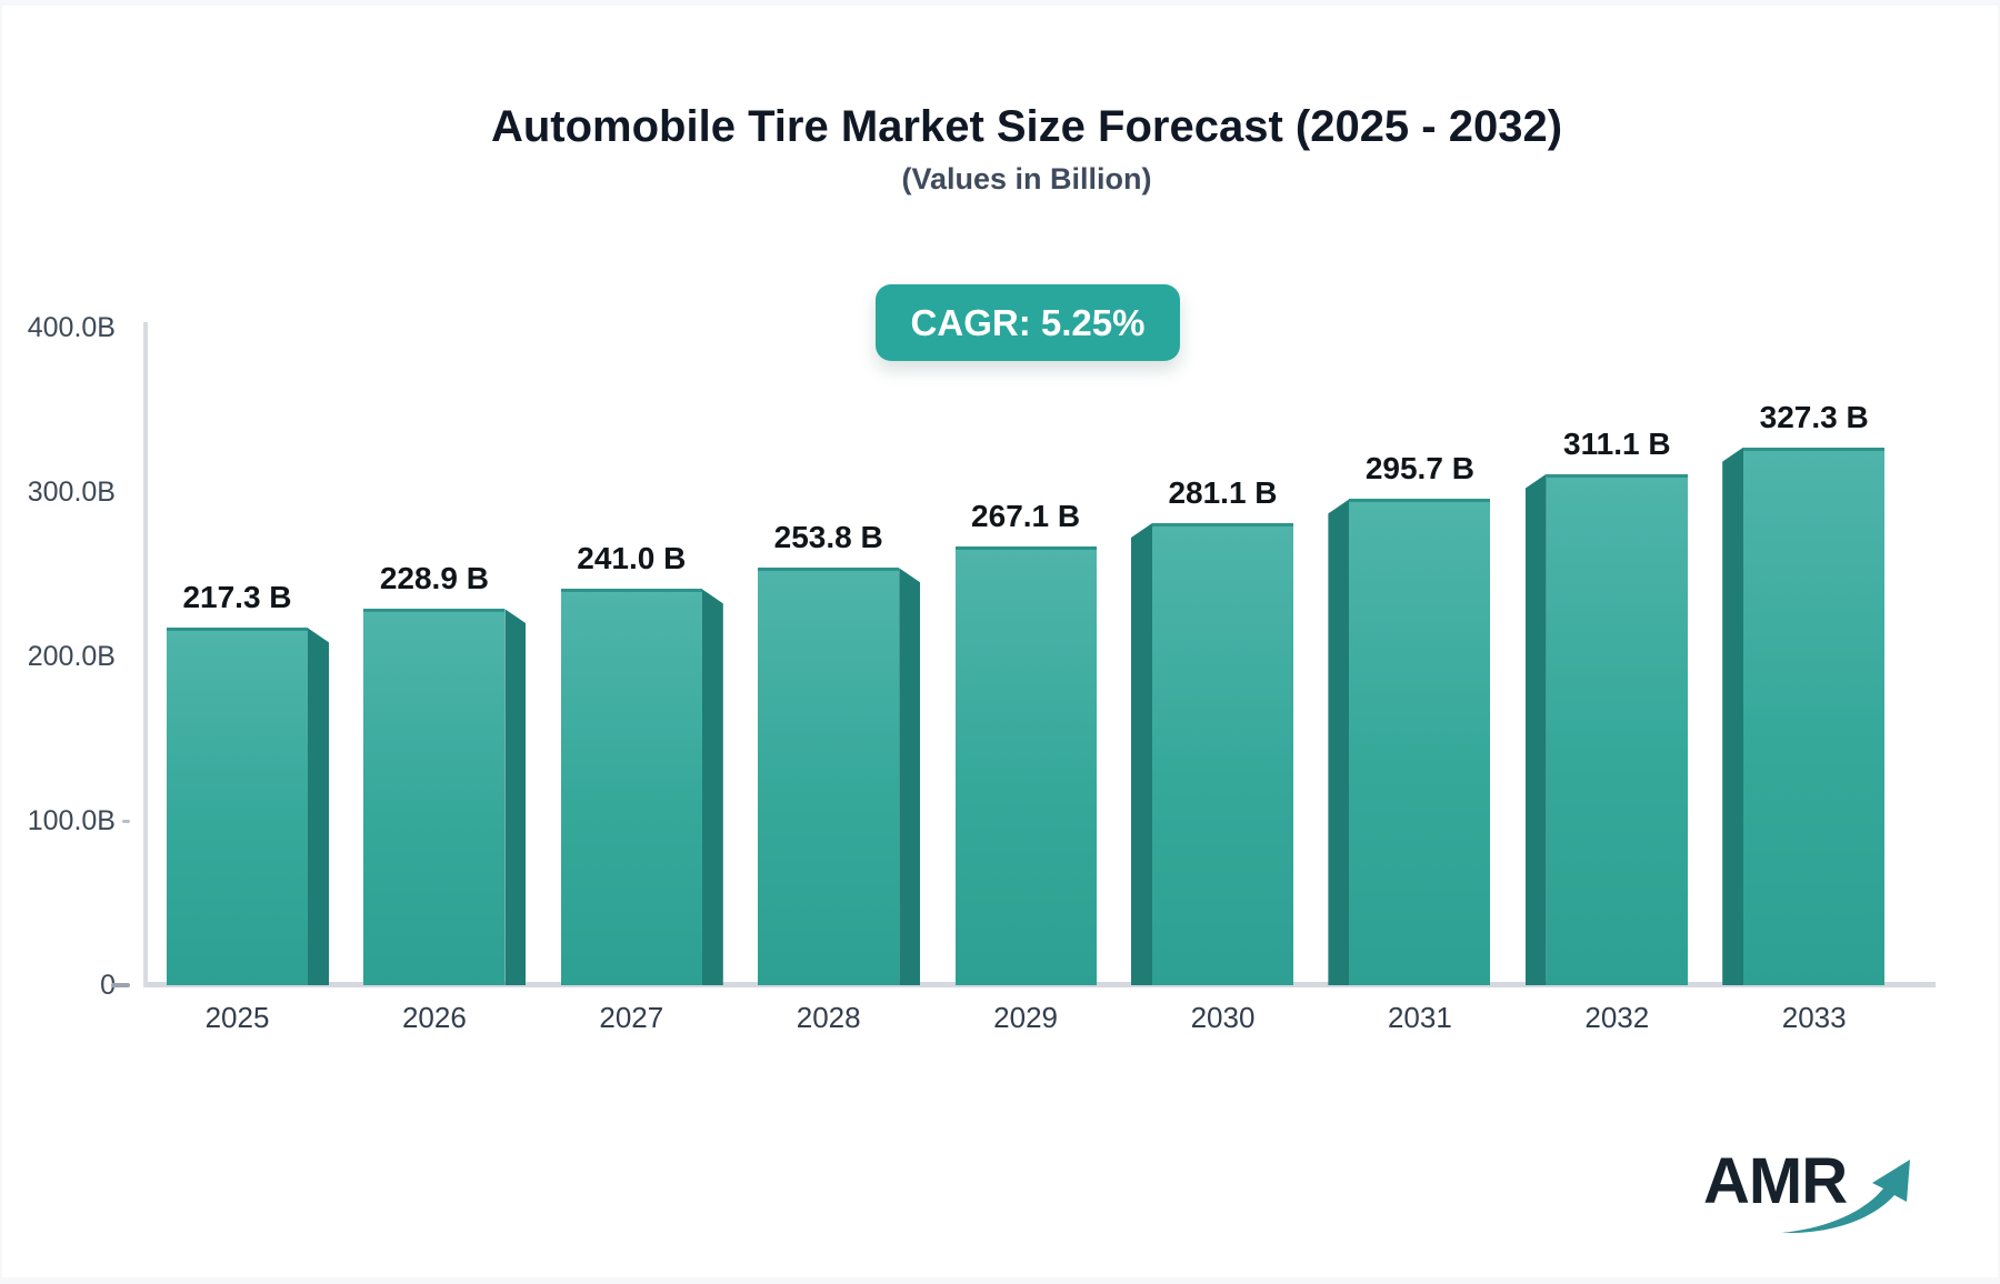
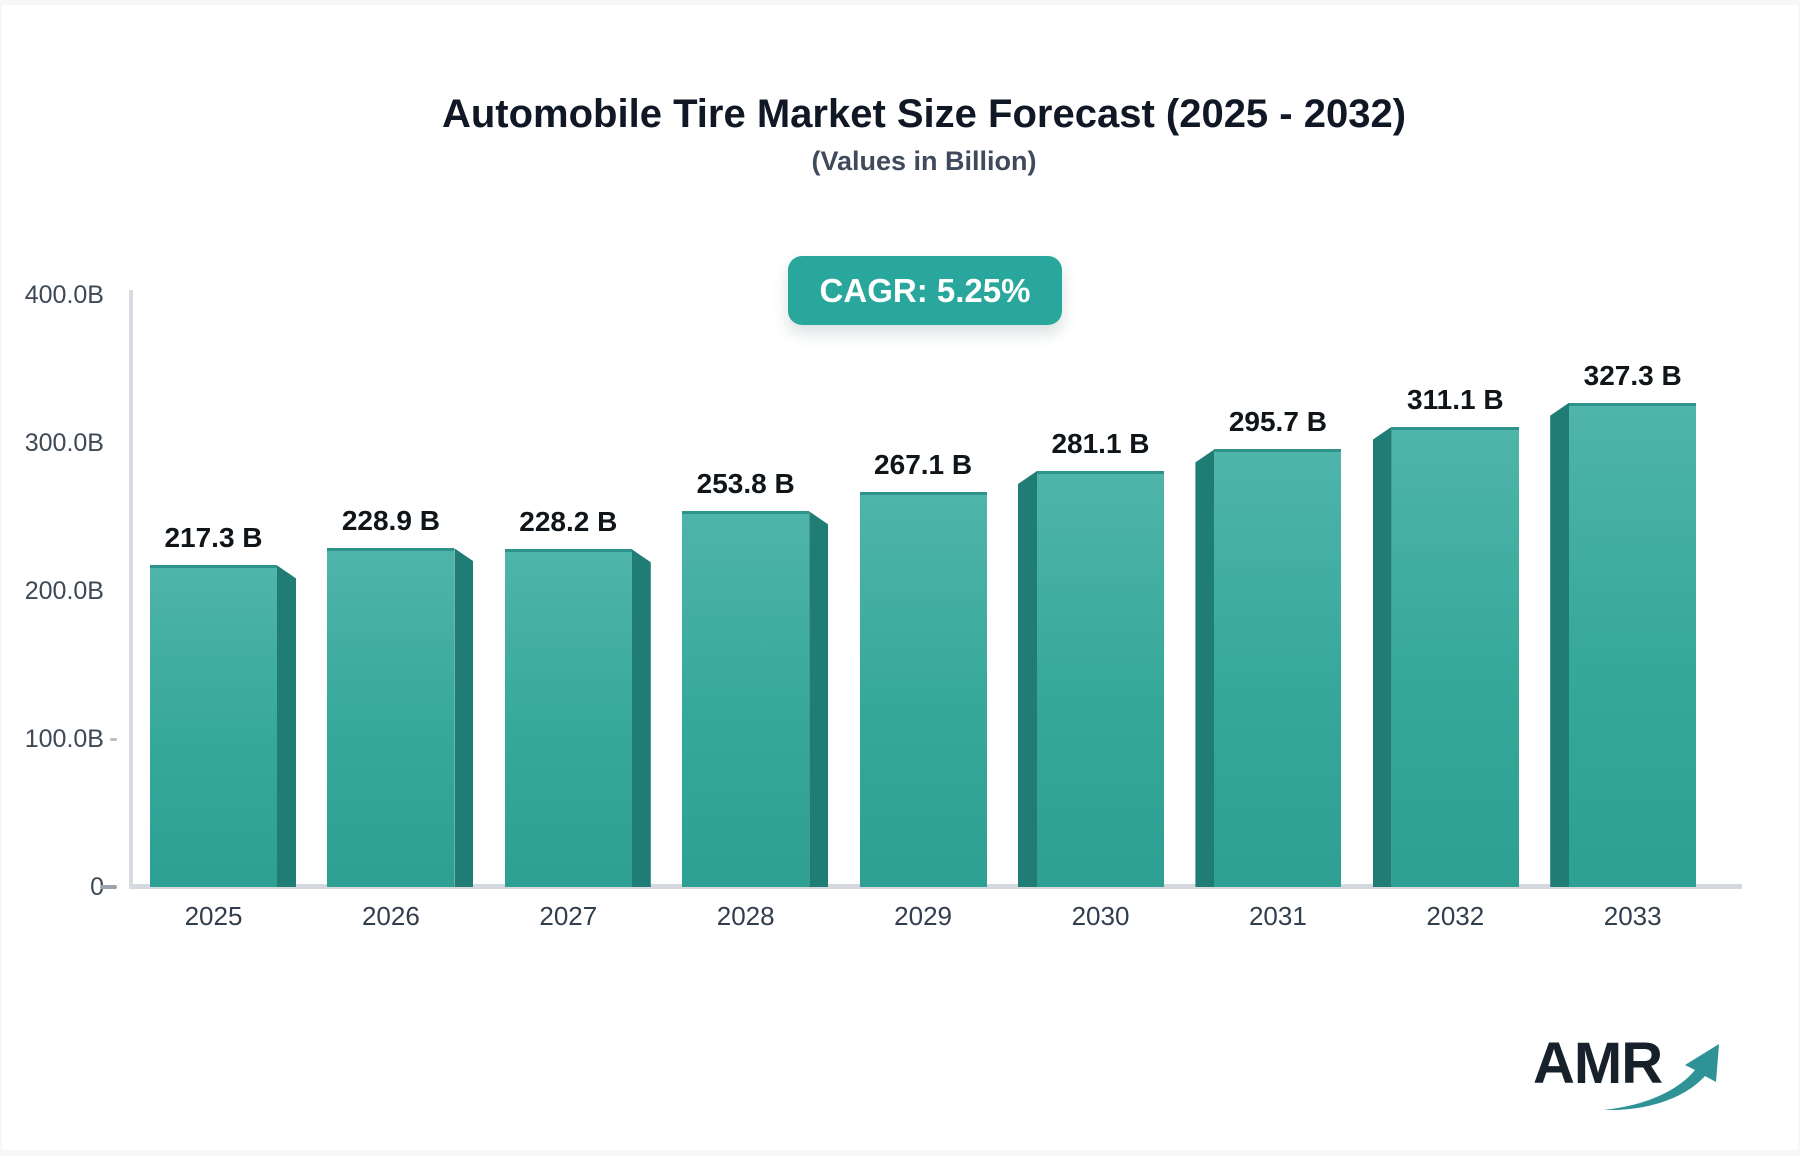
2027: 241.0 -> 228.2
